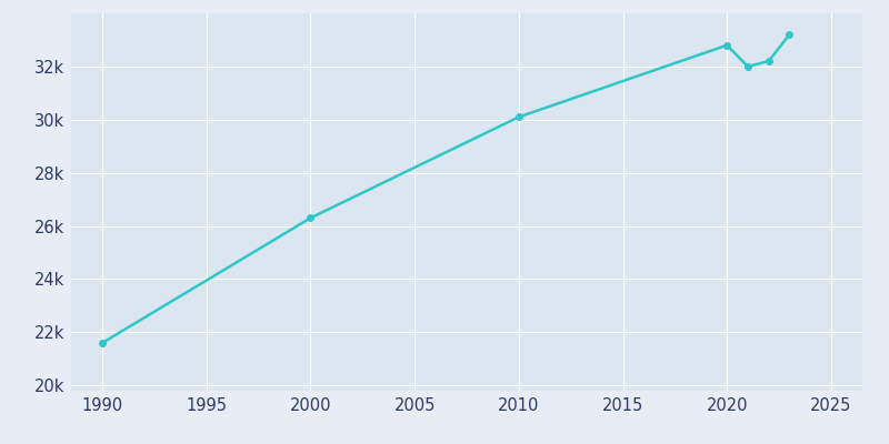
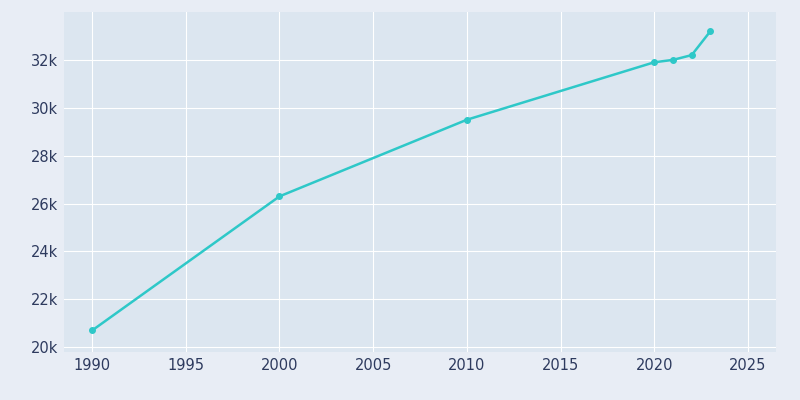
1990: 21.6k -> 20.7k
2010: 30.1k -> 29.5k
2020: 32.8k -> 31.9k
